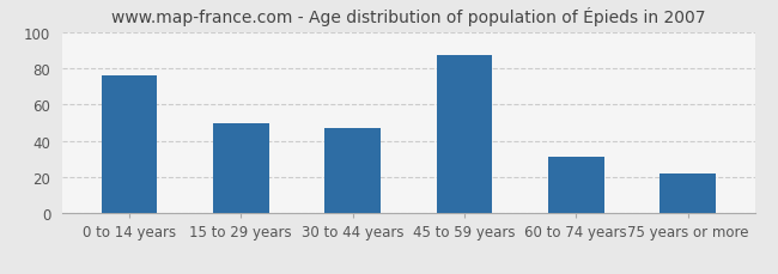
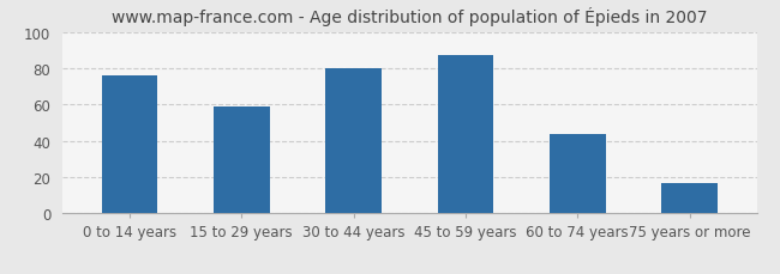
15 to 29 years: 50 -> 59
30 to 44 years: 47 -> 80
60 to 74 years: 31 -> 44
75 years or more: 22 -> 17
